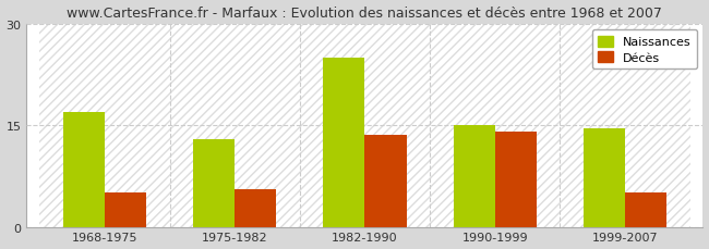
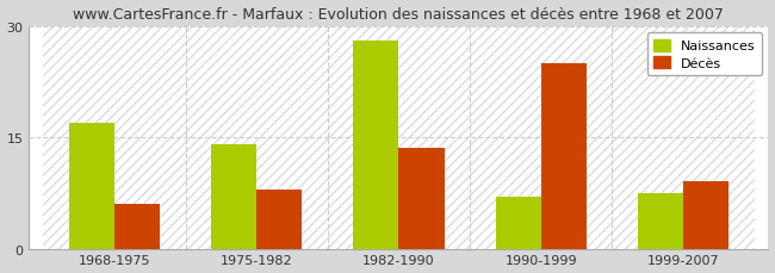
Décès/1968-1975: 5.0 -> 6.0
Naissances/1975-1982: 13.0 -> 14.0
Décès/1975-1982: 5.5 -> 8.0
Naissances/1982-1990: 25.0 -> 28.0
Naissances/1990-1999: 15.0 -> 7.0
Décès/1990-1999: 14.0 -> 25.0
Naissances/1999-2007: 14.5 -> 7.4
Décès/1999-2007: 5.0 -> 9.0
